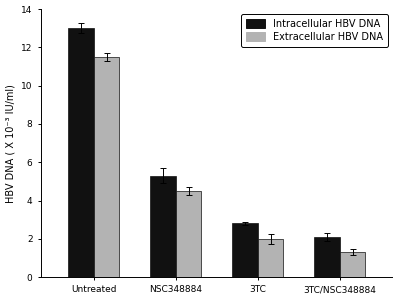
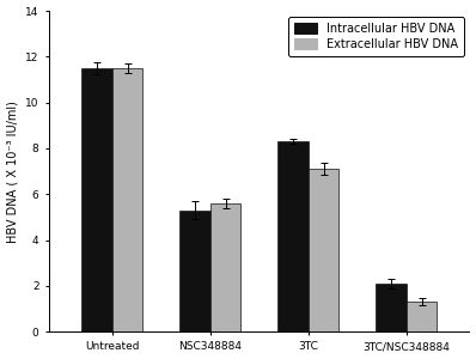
Intracellular HBV DNA/Untreated: 13.0 -> 11.5
Extracellular HBV DNA/NSC348884: 4.5 -> 5.6
Intracellular HBV DNA/3TC: 2.8 -> 8.3
Extracellular HBV DNA/3TC: 2.0 -> 7.1
